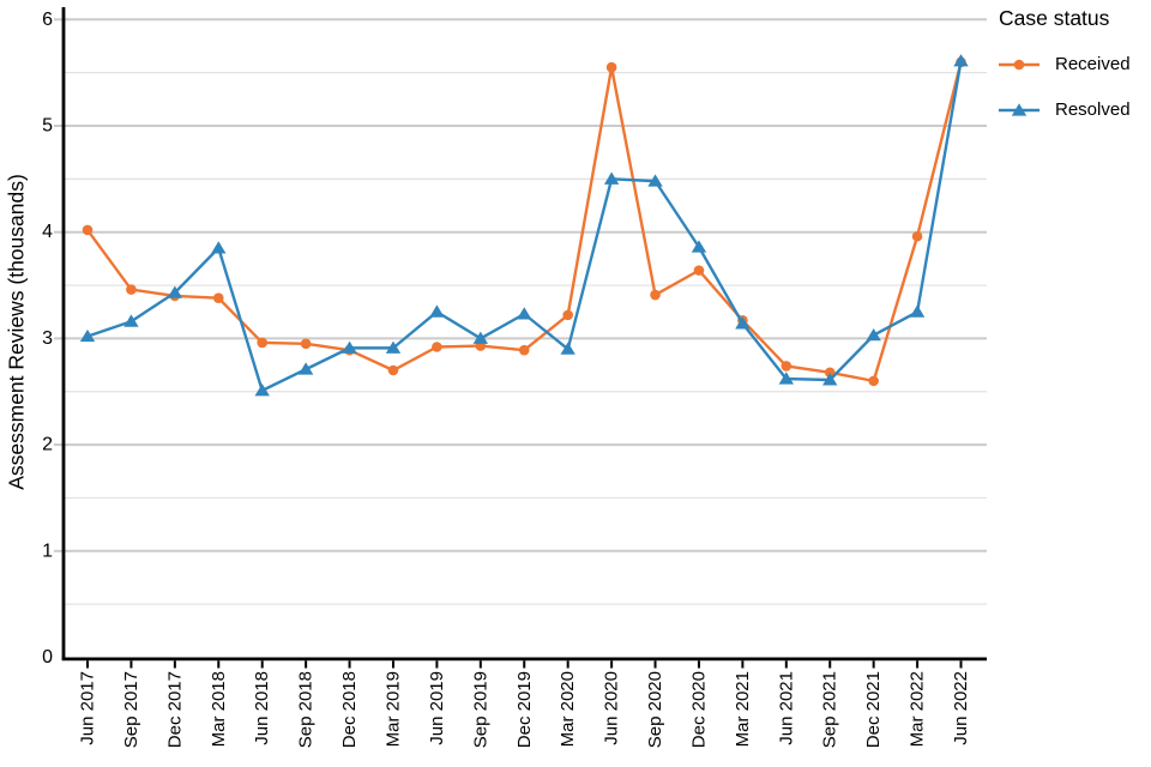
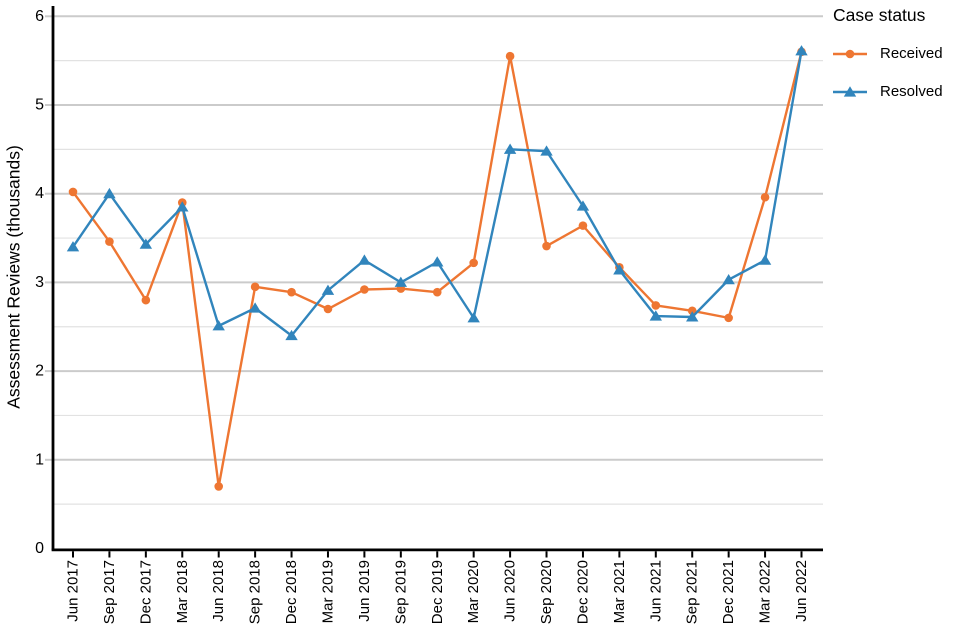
Resolved/Jun 2017: 3.0 -> 3.4
Resolved/Sep 2017: 3.2 -> 4.0
Received/Dec 2017: 3.4 -> 2.8
Received/Mar 2018: 3.4 -> 3.9
Received/Jun 2018: 3.0 -> 0.7
Resolved/Dec 2018: 2.9 -> 2.4
Resolved/Mar 2020: 2.9 -> 2.6
